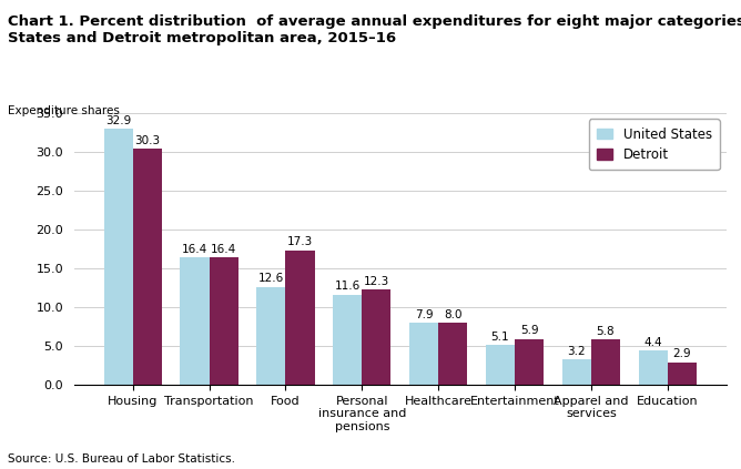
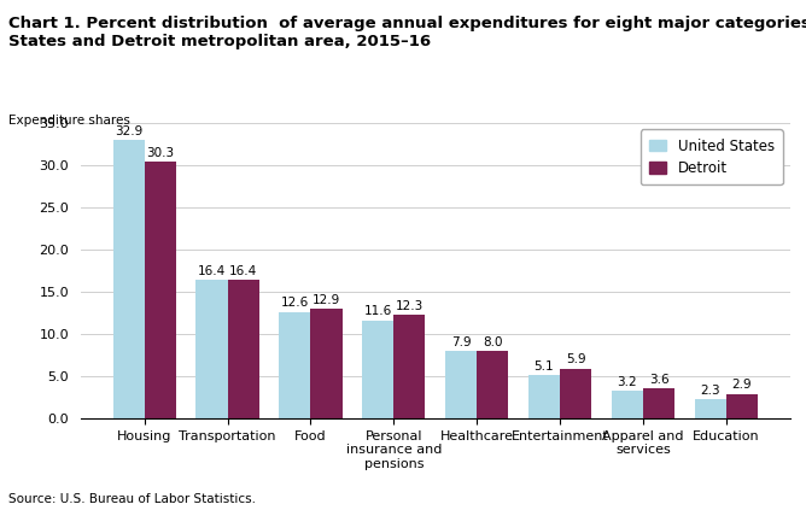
Detroit/Food: 17.3 -> 12.9
Detroit/Apparel and services: 5.8 -> 3.6
United States/Education: 4.4 -> 2.3
